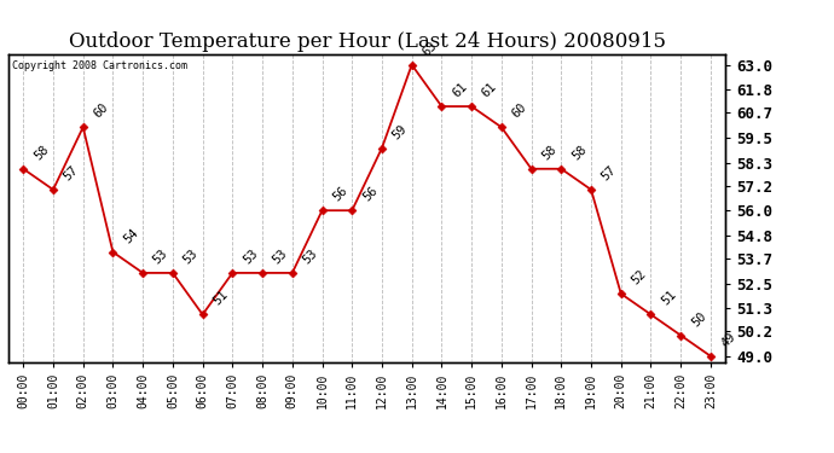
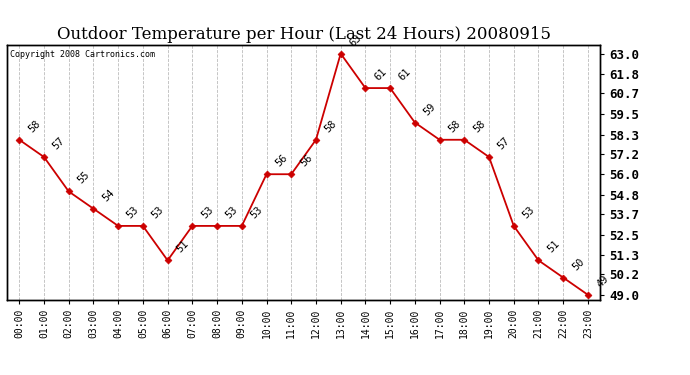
02:00: 60 -> 55
12:00: 59 -> 58
16:00: 60 -> 59
20:00: 52 -> 53
